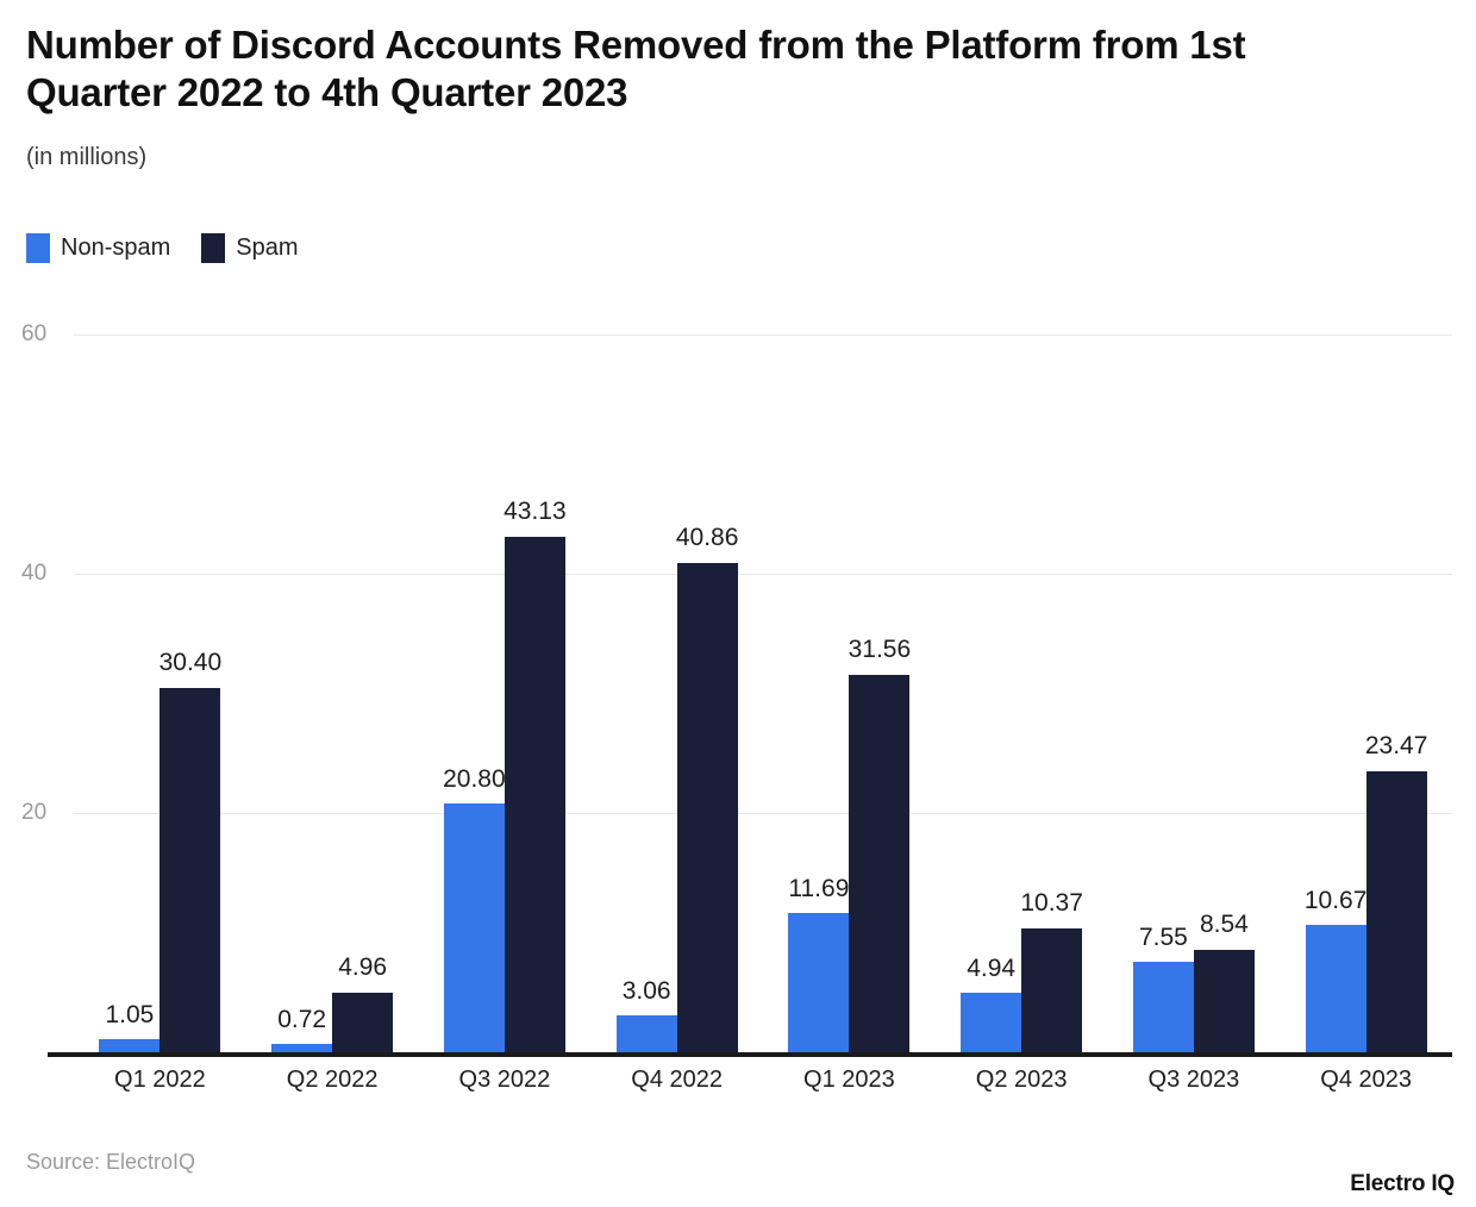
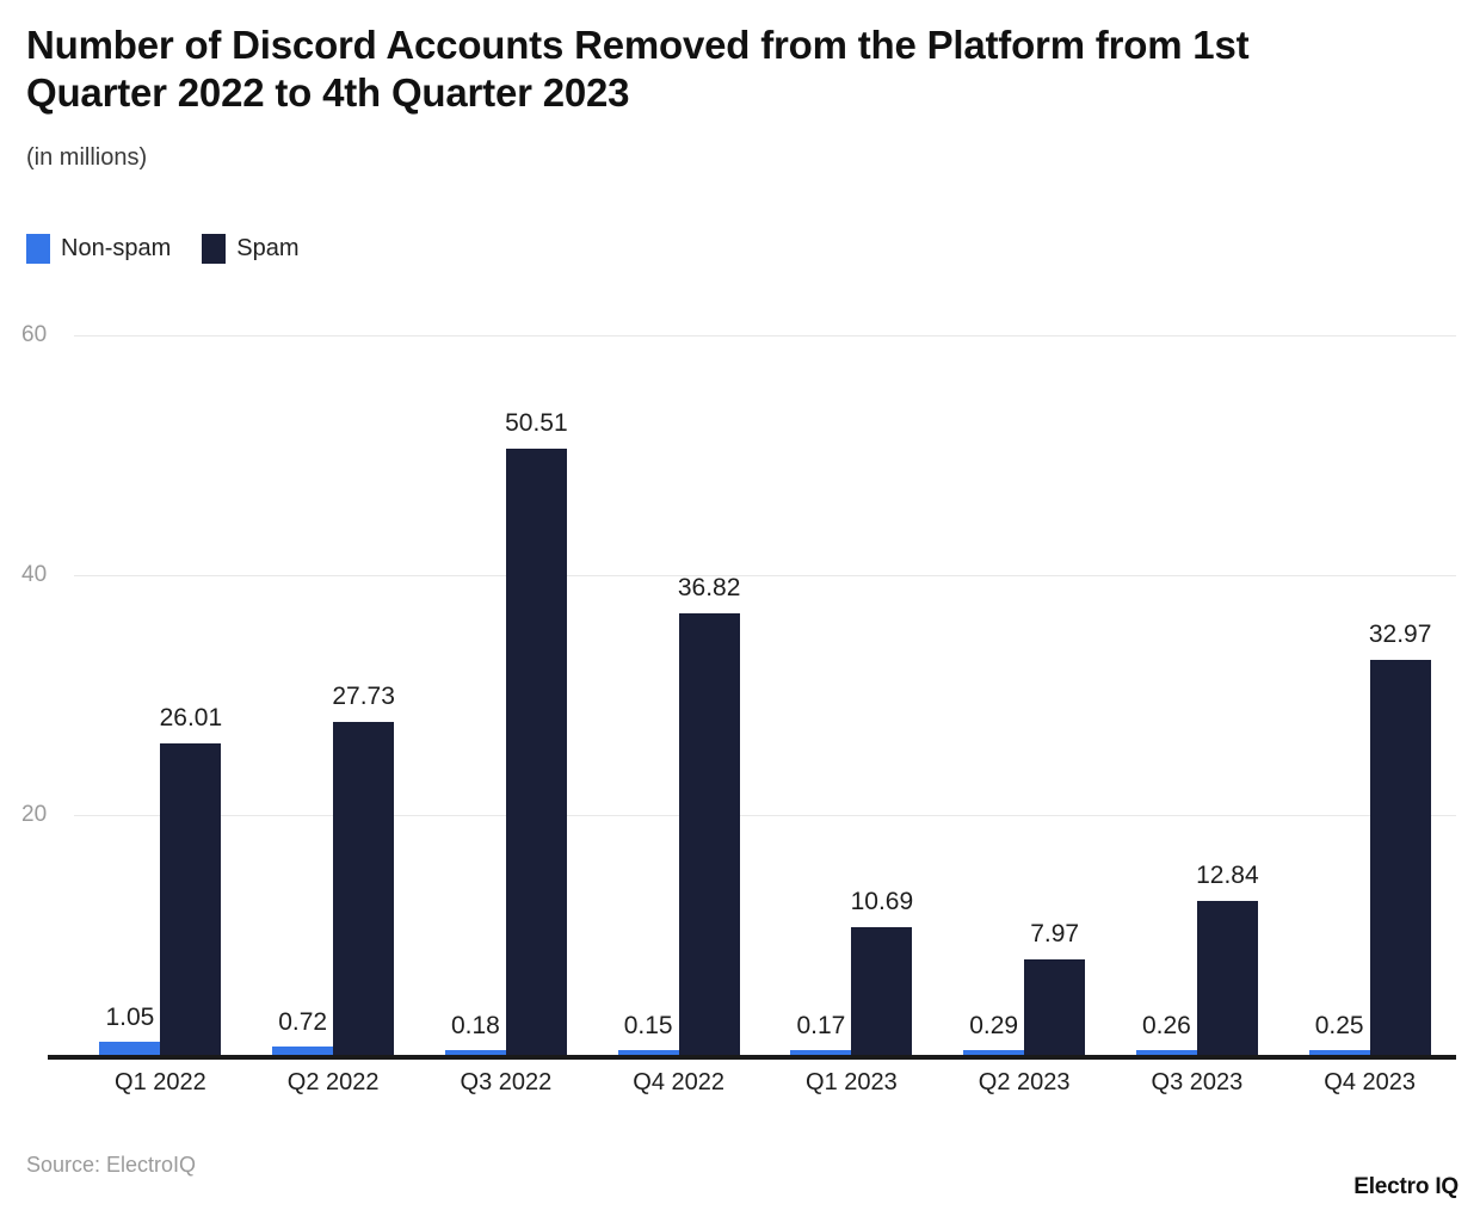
Spam/Q1 2022: 30.40 -> 26.01
Spam/Q2 2022: 4.96 -> 27.73
Non-spam/Q3 2022: 20.80 -> 0.18
Spam/Q3 2022: 43.13 -> 50.51
Non-spam/Q4 2022: 3.06 -> 0.15
Spam/Q4 2022: 40.86 -> 36.82
Non-spam/Q1 2023: 11.69 -> 0.17
Spam/Q1 2023: 31.56 -> 10.69
Non-spam/Q2 2023: 4.94 -> 0.29
Spam/Q2 2023: 10.37 -> 7.97
Non-spam/Q3 2023: 7.55 -> 0.26
Spam/Q3 2023: 8.54 -> 12.84
Non-spam/Q4 2023: 10.67 -> 0.25
Spam/Q4 2023: 23.47 -> 32.97
